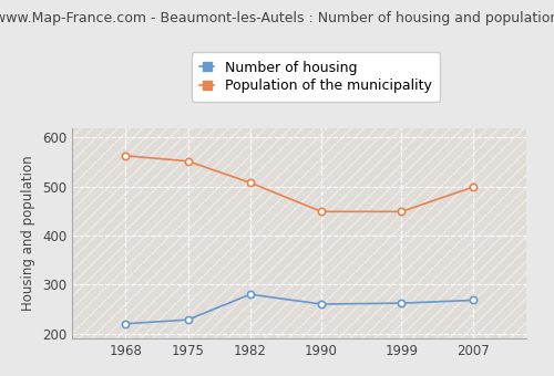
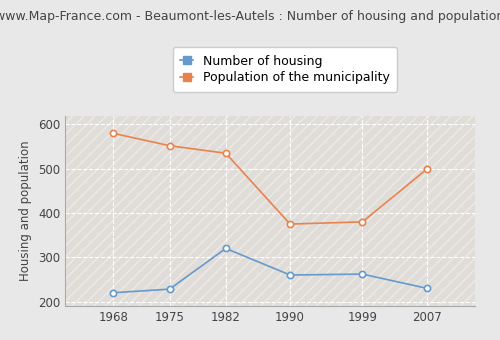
Population of the municipality/1968: 563 -> 580
Number of housing/1982: 280 -> 320
Population of the municipality/1982: 508 -> 535
Population of the municipality/1990: 449 -> 375
Population of the municipality/1999: 449 -> 380
Number of housing/2007: 268 -> 230
